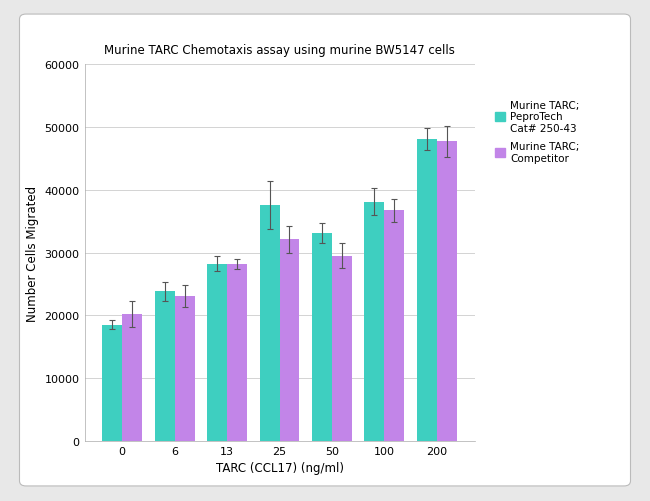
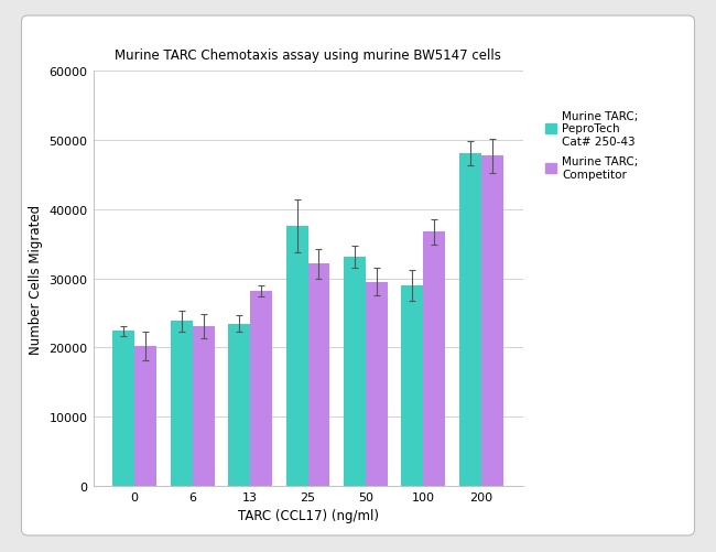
Murine TARC; PeproTech Cat# 250-43/0: 18500 -> 22400
Murine TARC; PeproTech Cat# 250-43/13: 28200 -> 23400
Murine TARC; PeproTech Cat# 250-43/100: 38100 -> 29000
